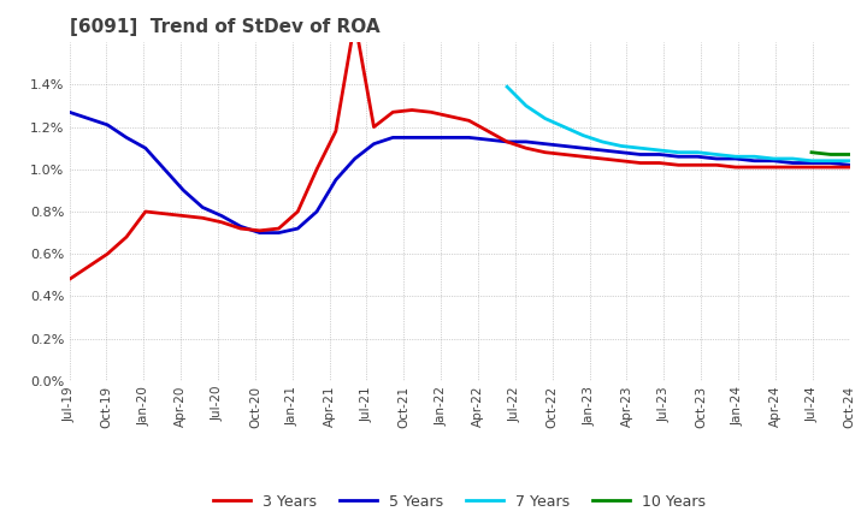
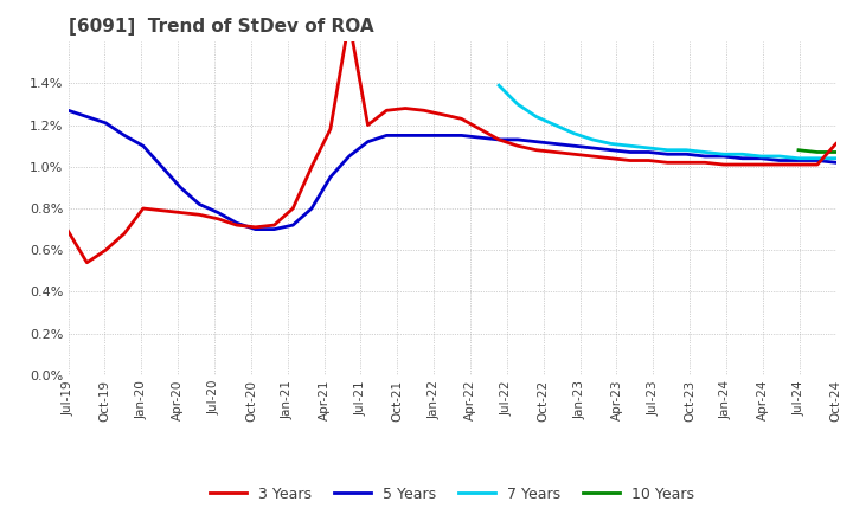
3 Years/Jul-19: 0.48% -> 0.69%
3 Years/Oct-24: 1.01% -> 1.11%
